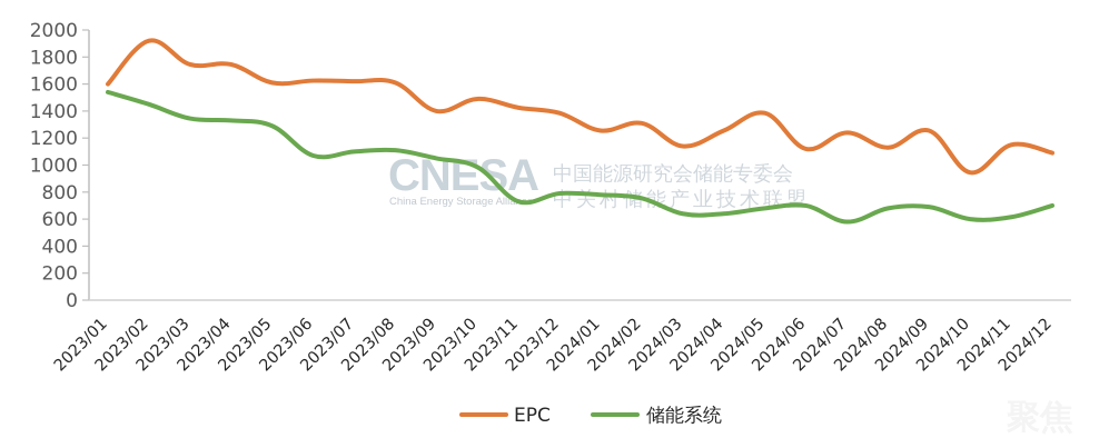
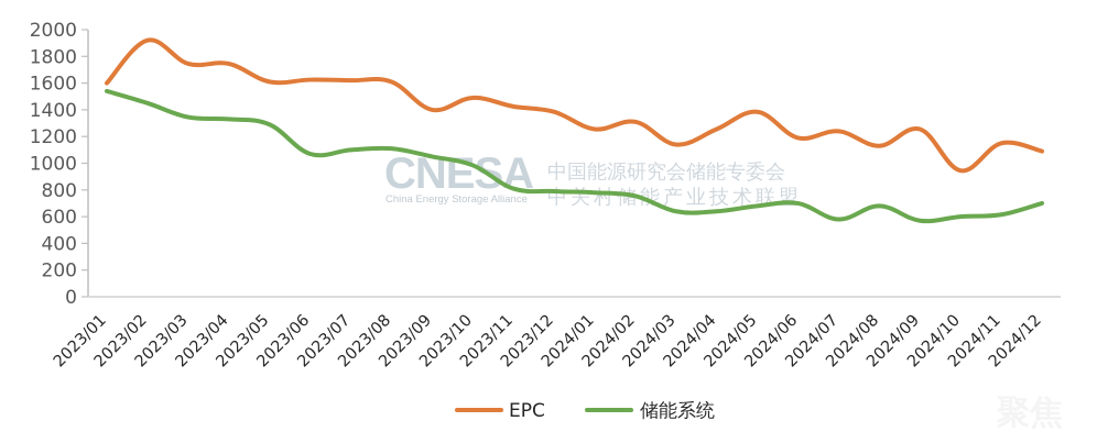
储能系统/2023/11: 730 -> 810
EPC/2024/06: 1120 -> 1190
储能系统/2024/09: 690 -> 570
